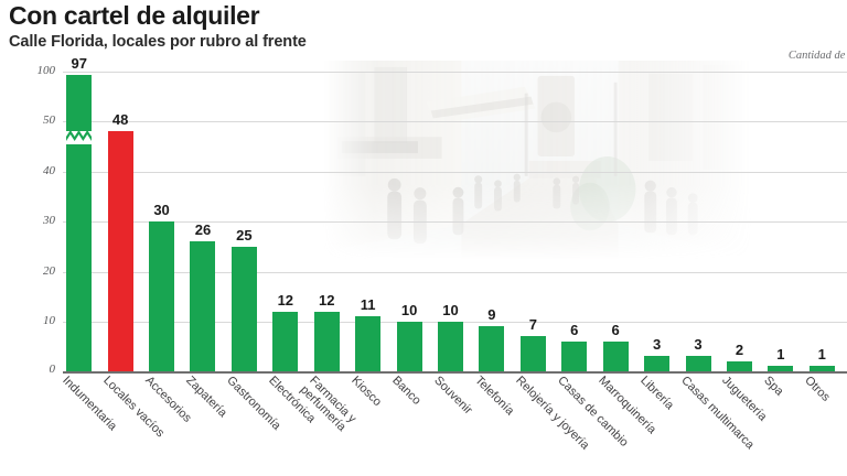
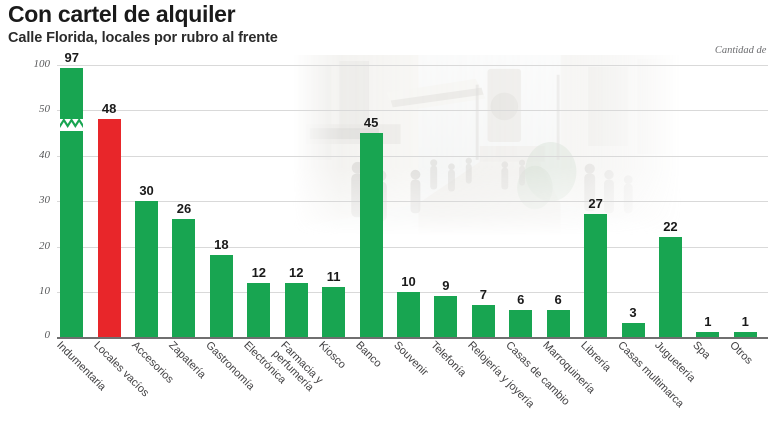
Gastronomía: 25 -> 18
Banco: 10 -> 45
Librería: 3 -> 27
Juguetería: 2 -> 22
